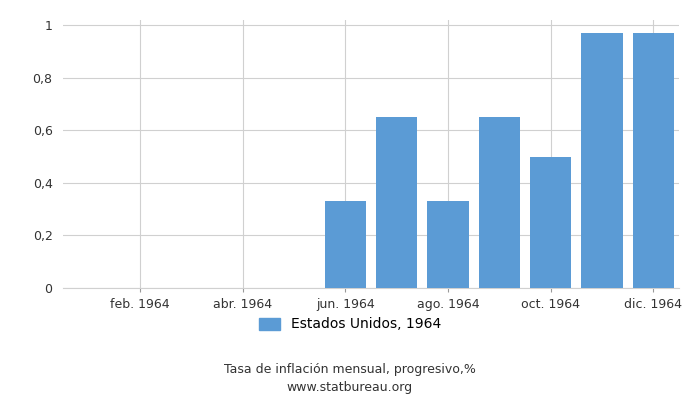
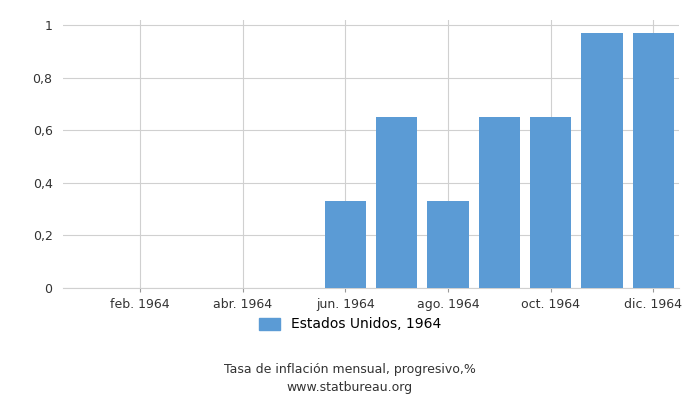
oct. 1964: 0,50 -> 0,65
